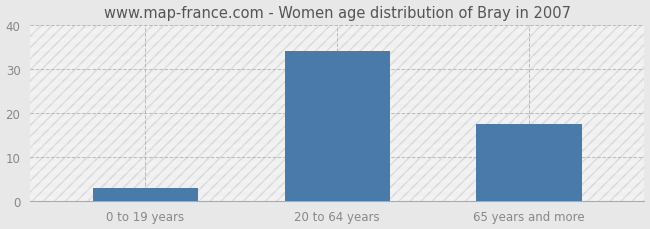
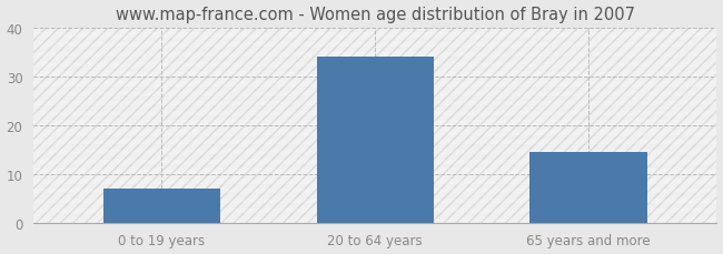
0 to 19 years: 3.0 -> 7.0
65 years and more: 17.5 -> 14.5
